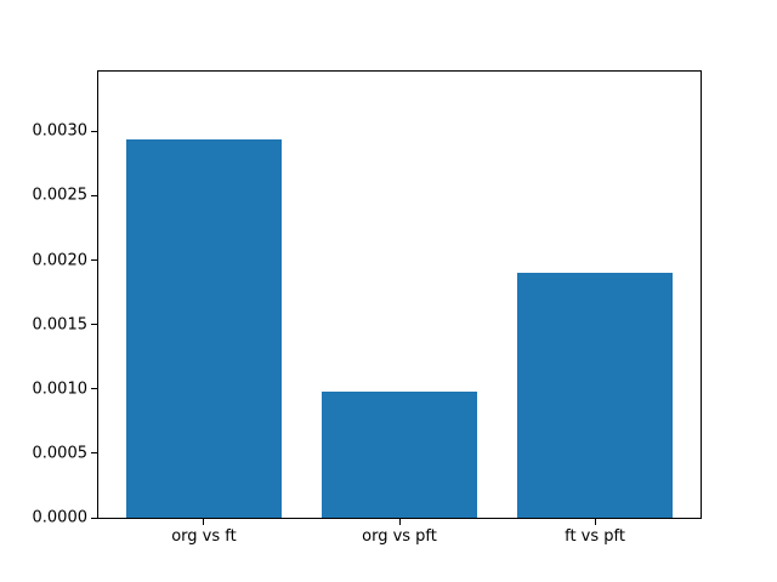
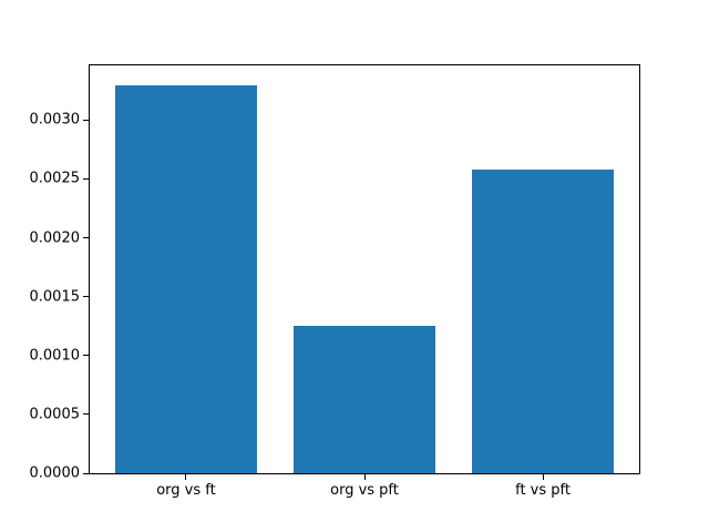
org vs ft: 0.00294 -> 0.00330
org vs pft: 0.00098 -> 0.00125
ft vs pft: 0.00190 -> 0.00258
